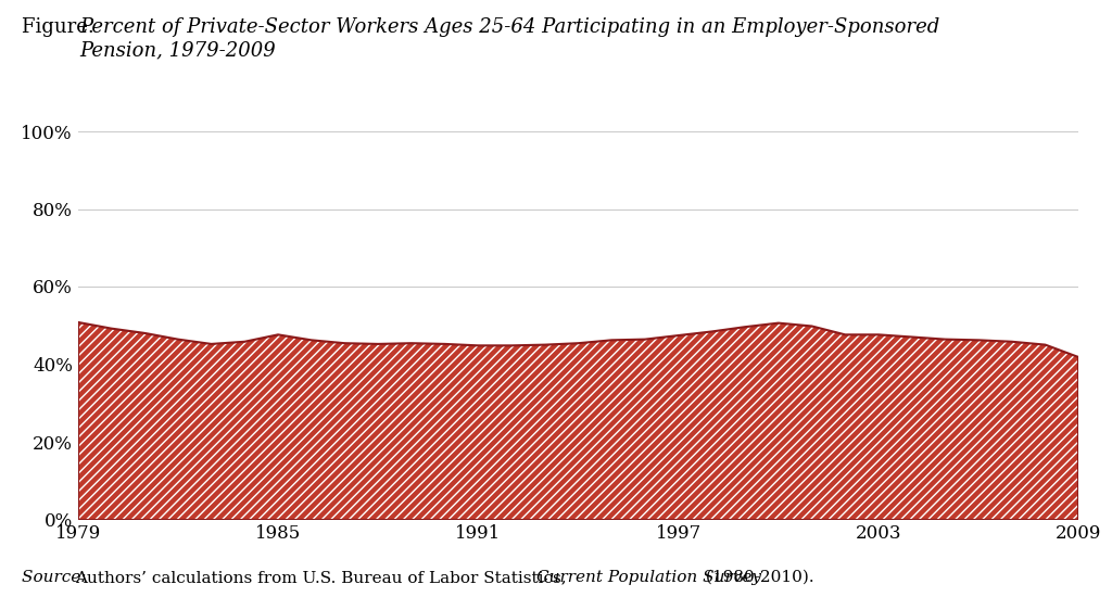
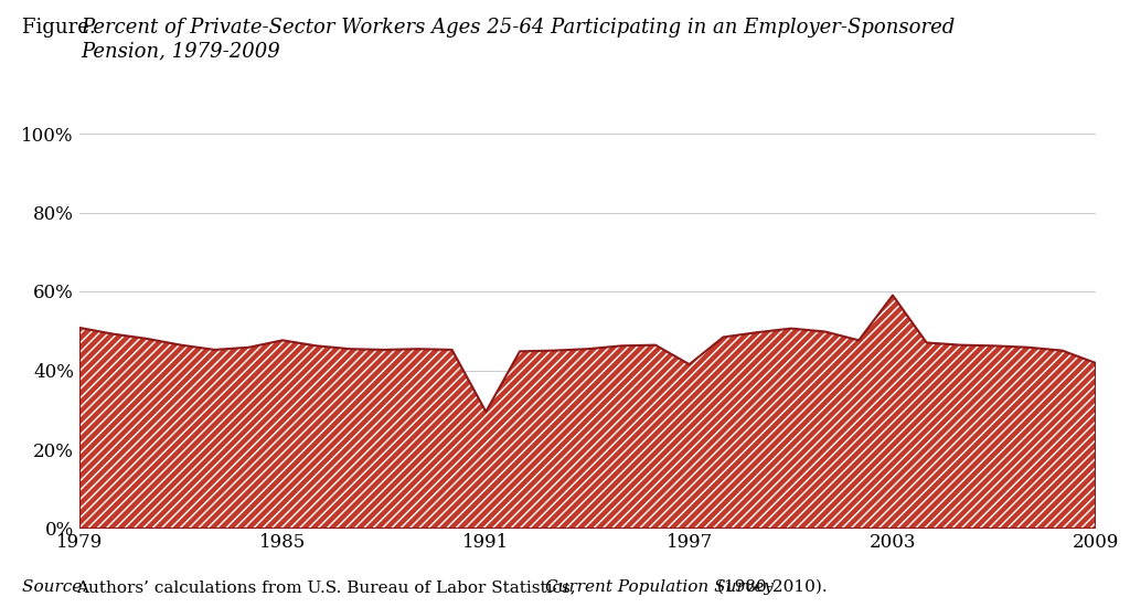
1991: 44.8% -> 29.5%
1997: 47.4% -> 41.5%
2003: 47.6% -> 59.0%
